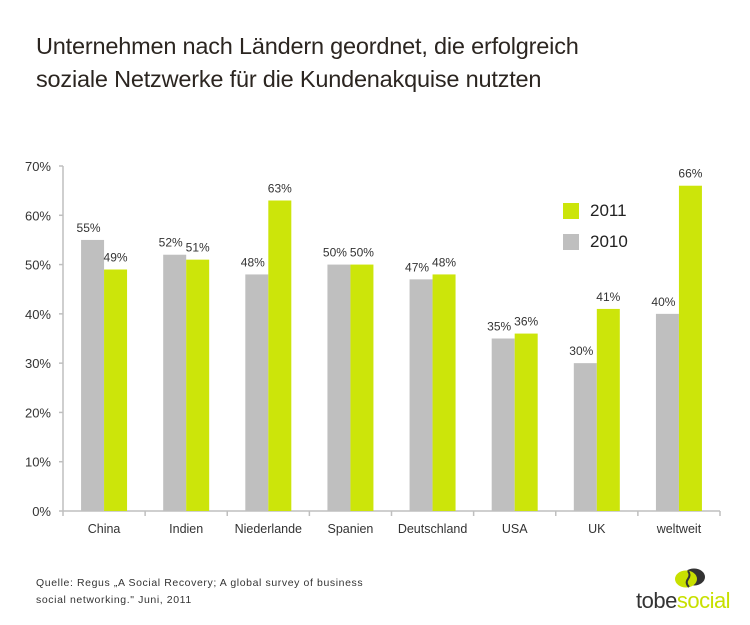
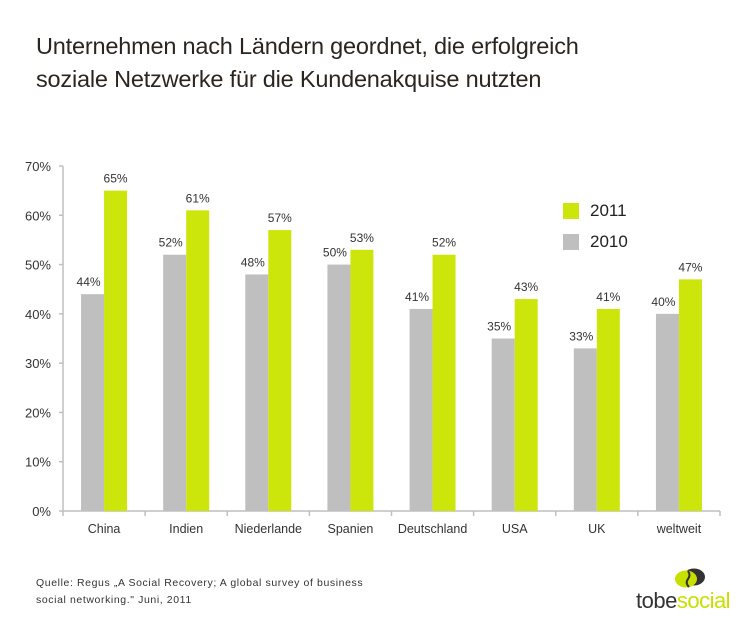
2010/China: 55% -> 44%
2011/China: 49% -> 65%
2011/Indien: 51% -> 61%
2011/Niederlande: 63% -> 57%
2011/Spanien: 50% -> 53%
2010/Deutschland: 47% -> 41%
2011/Deutschland: 48% -> 52%
2011/USA: 36% -> 43%
2010/UK: 30% -> 33%
2011/weltweit: 66% -> 47%
